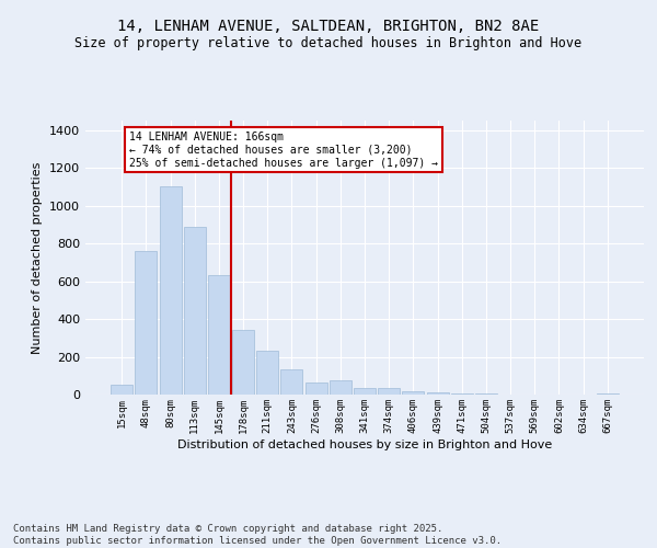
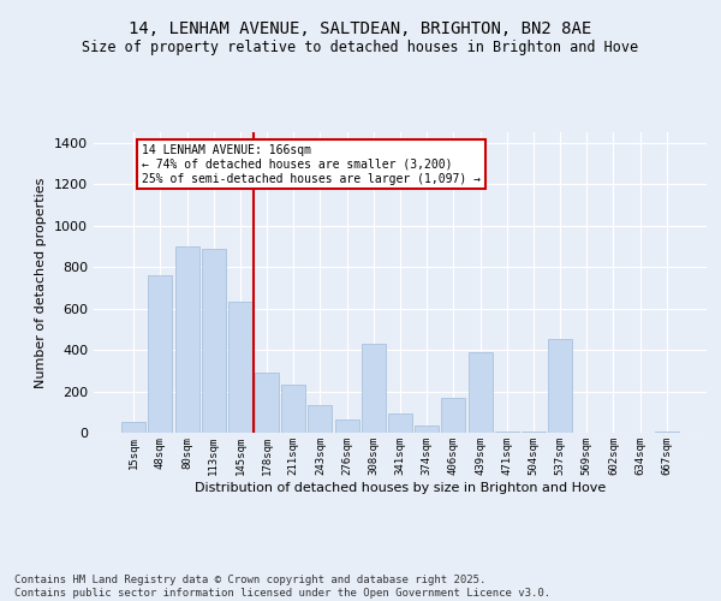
80sqm: 1100 -> 900
178sqm: 340 -> 290
308sqm: 80 -> 430
341sqm: 40 -> 90
406sqm: 20 -> 170
439sqm: 10 -> 390
537sqm: 0 -> 450
